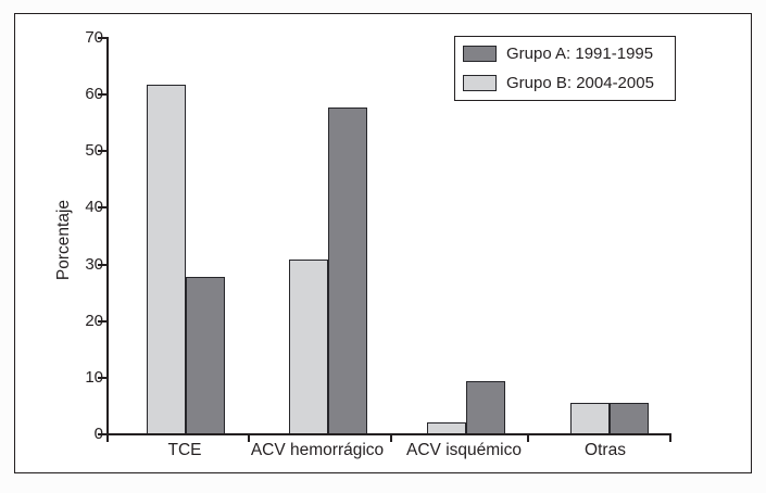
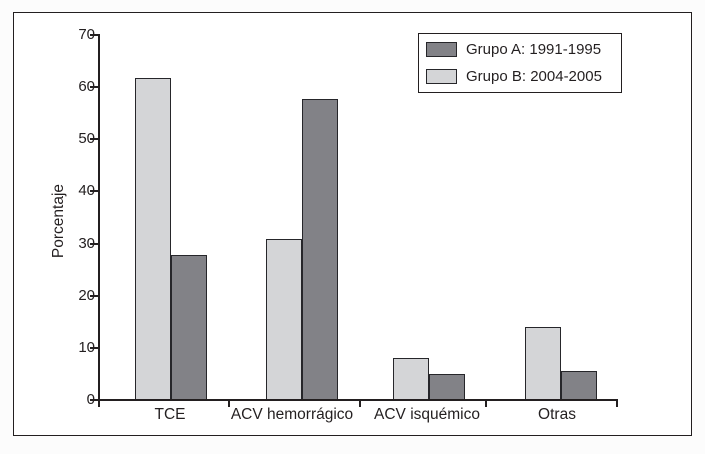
Grupo A: 1991-1995/ACV isquémico: 9 -> 5
Grupo B: 2004-2005/ACV isquémico: 2 -> 8
Grupo B: 2004-2005/Otras: 6 -> 14
